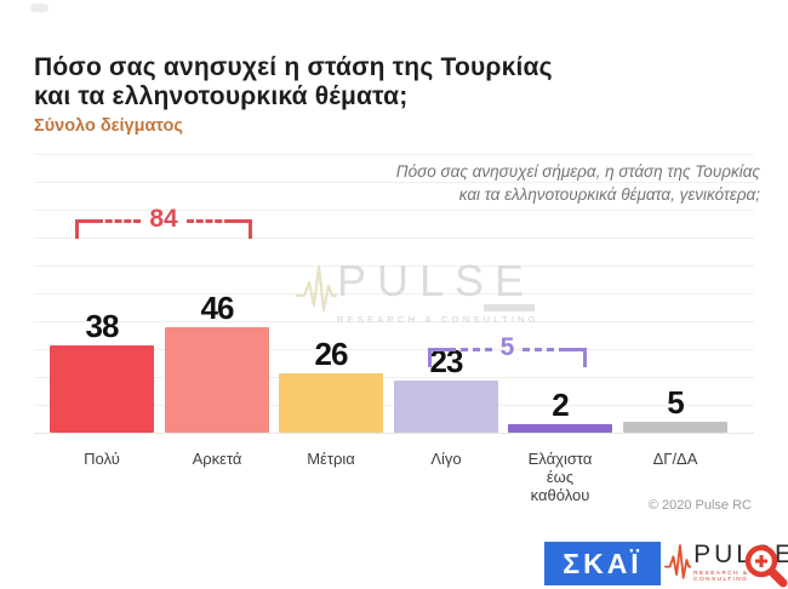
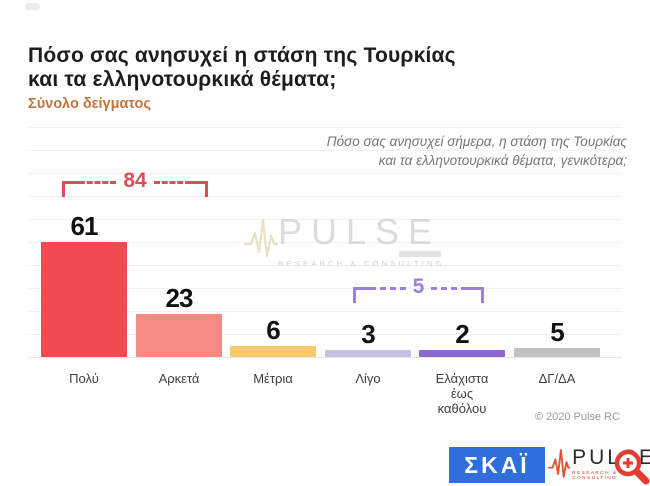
Πολύ: 38 -> 61
Αρκετά: 46 -> 23
Μέτρια: 26 -> 6
Λίγο: 23 -> 3
